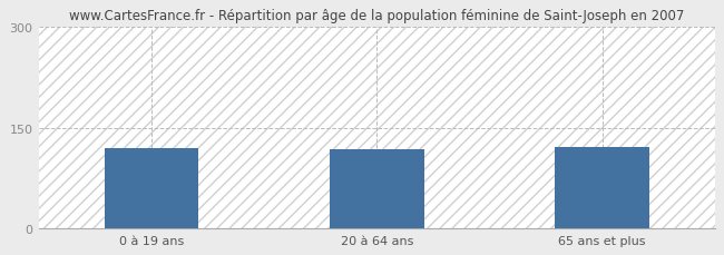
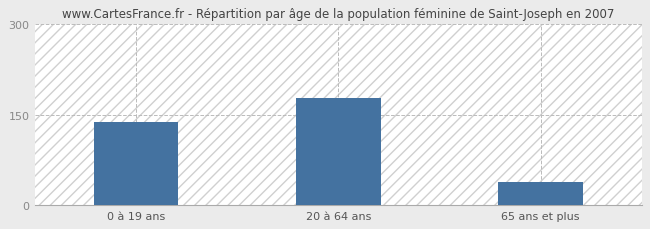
0 à 19 ans: 120 -> 138
20 à 64 ans: 118 -> 178
65 ans et plus: 122 -> 38
